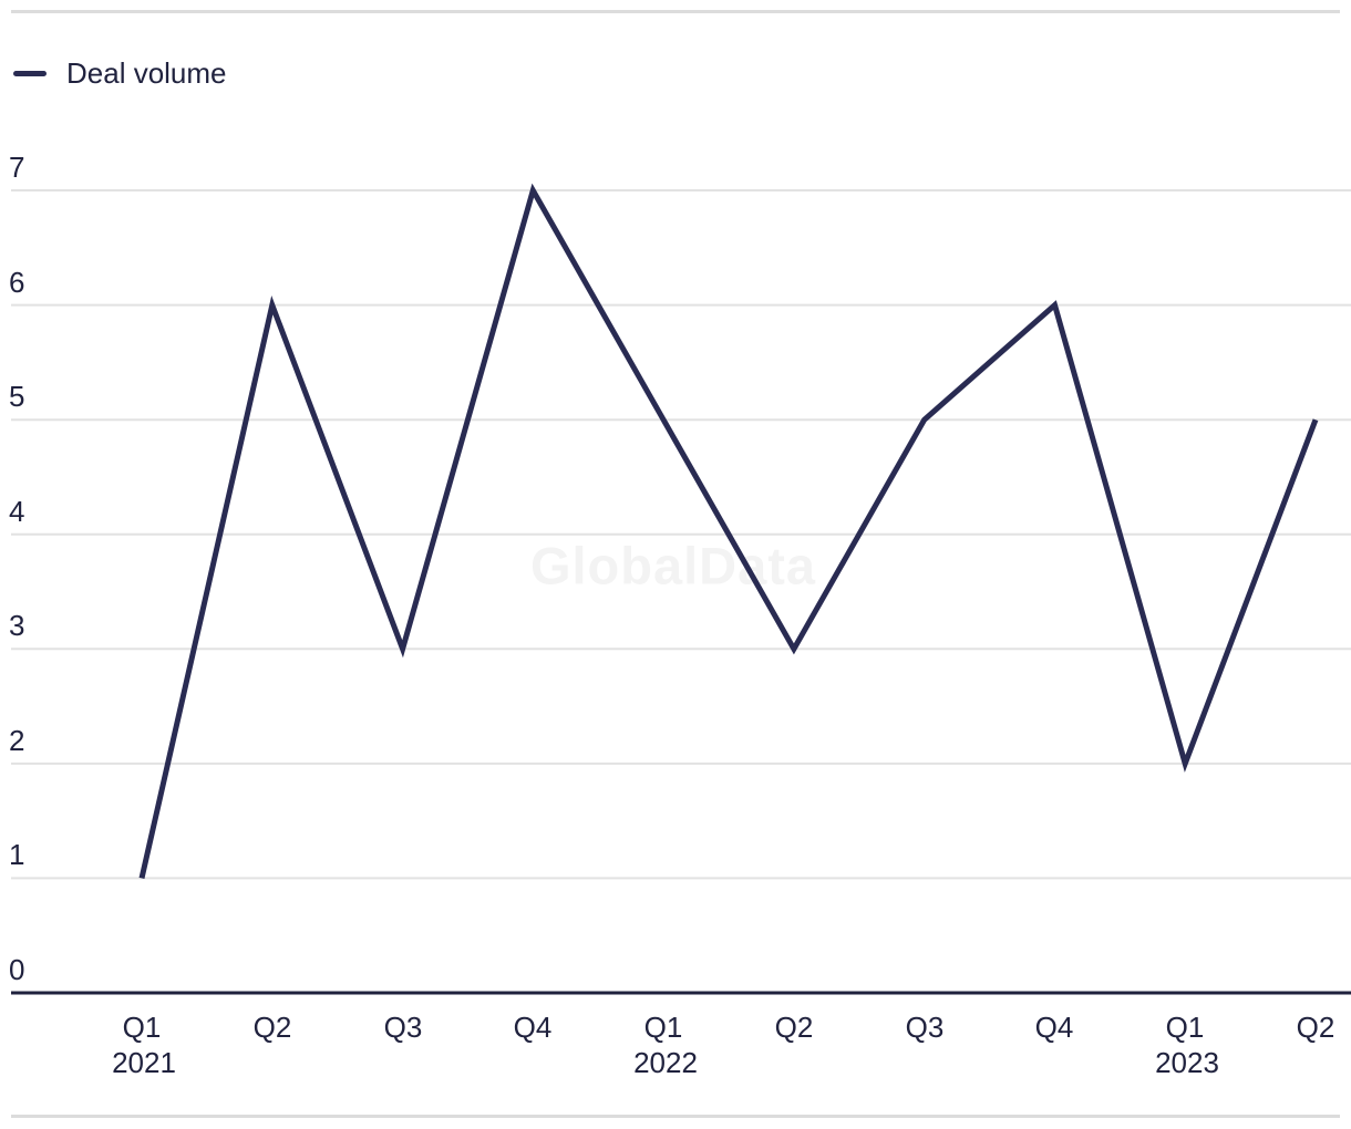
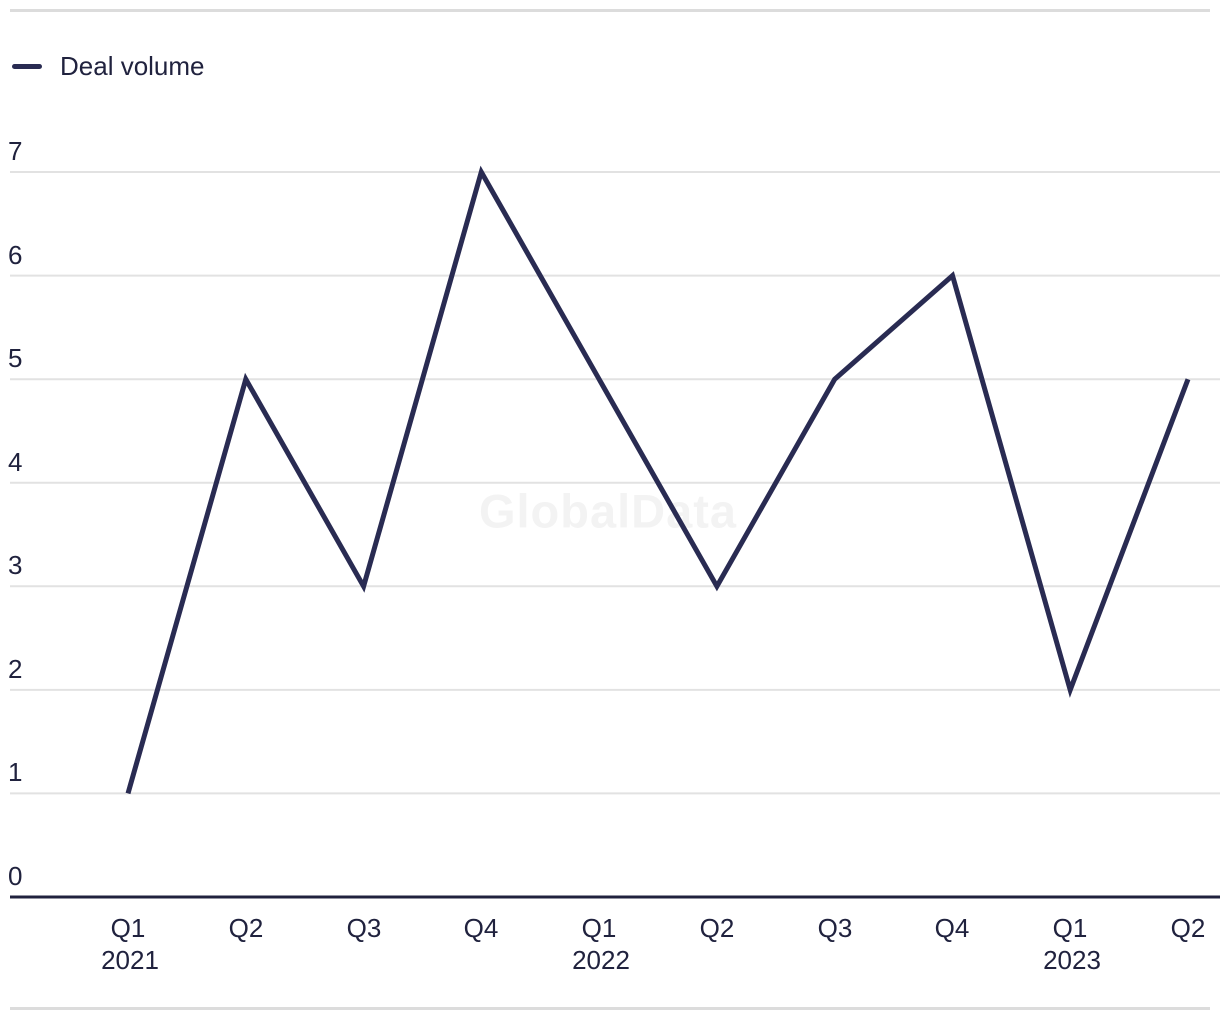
Q2 2021: 6 -> 5
